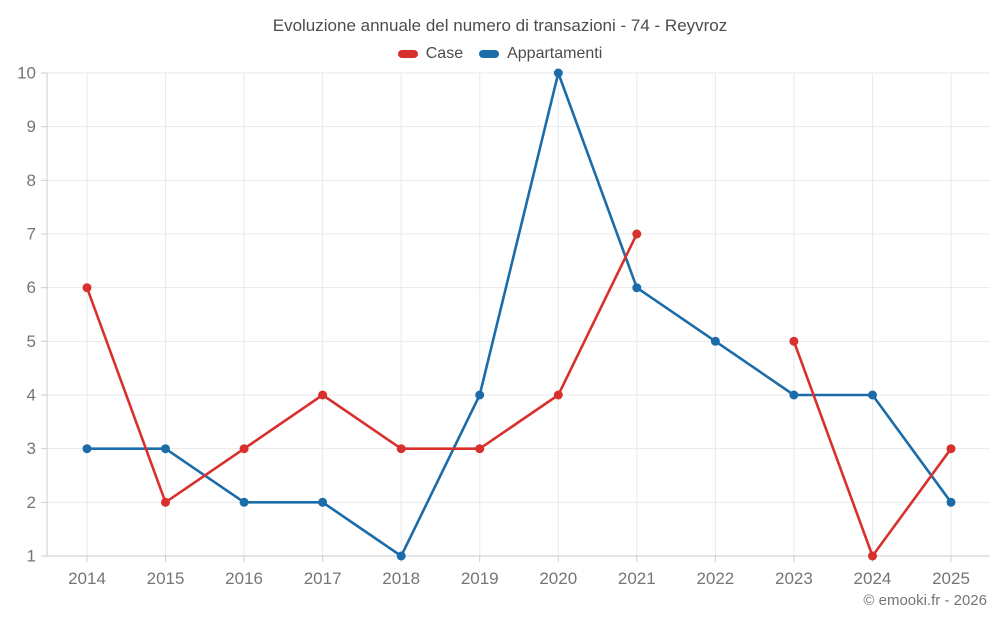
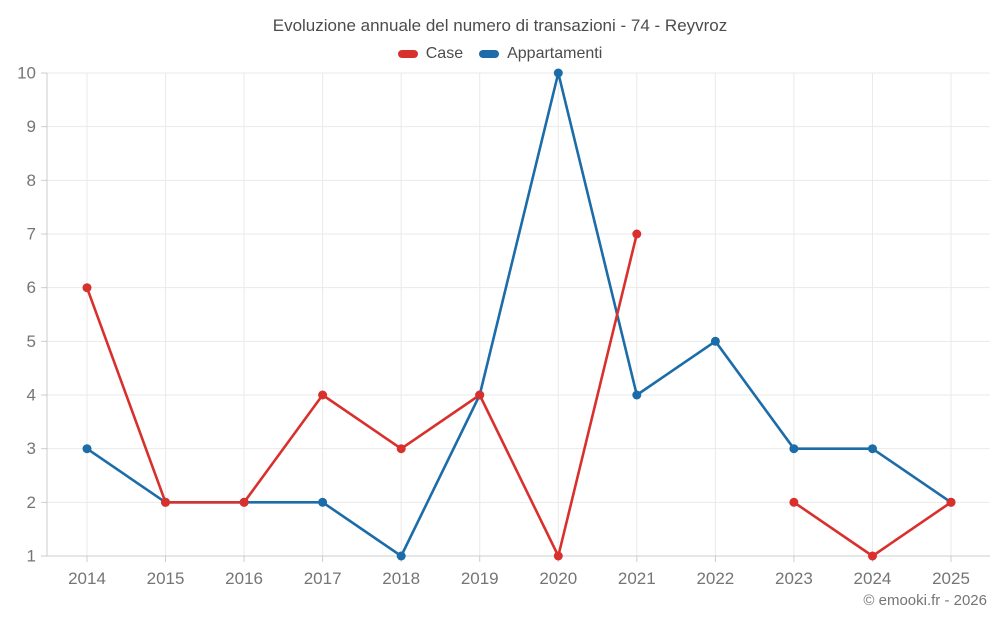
Appartamenti/2015: 3 -> 2
Case/2016: 3 -> 2
Case/2019: 3 -> 4
Case/2020: 4 -> 1
Appartamenti/2021: 6 -> 4
Case/2023: 5 -> 2
Appartamenti/2023: 4 -> 3
Appartamenti/2024: 4 -> 3
Case/2025: 3 -> 2
